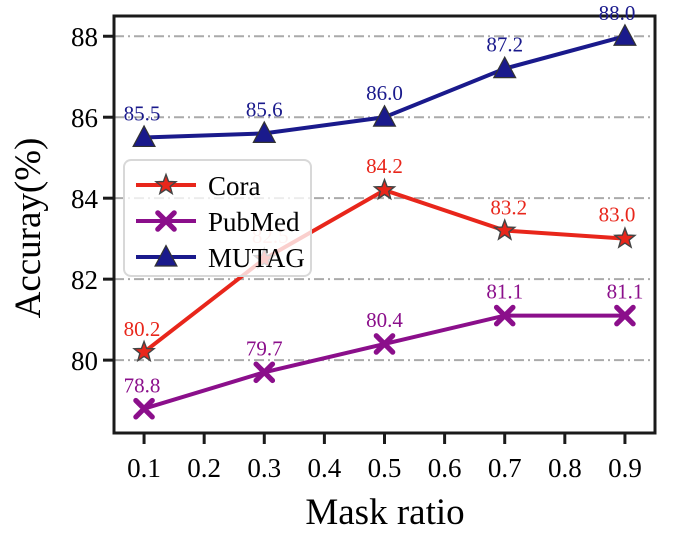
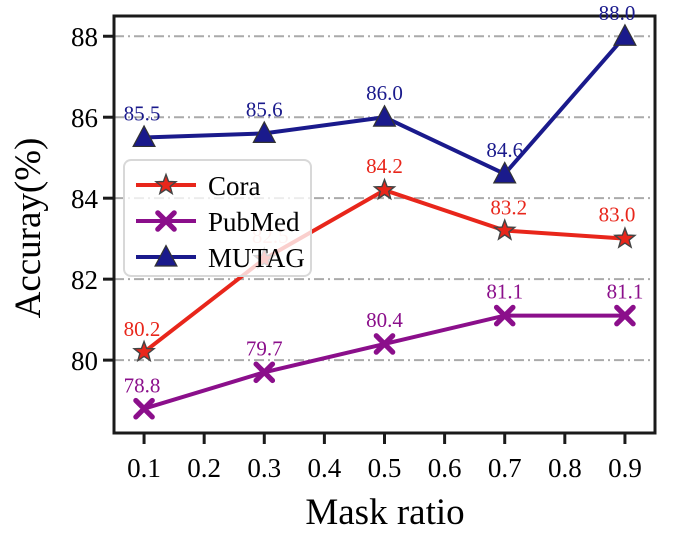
MUTAG/0.7: 87.2 -> 84.6
